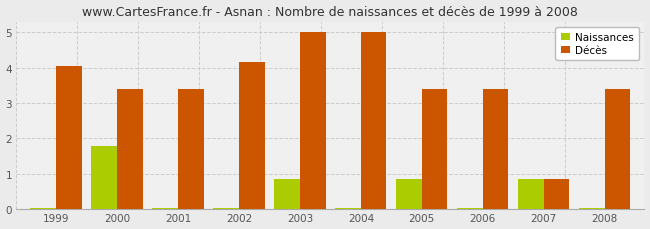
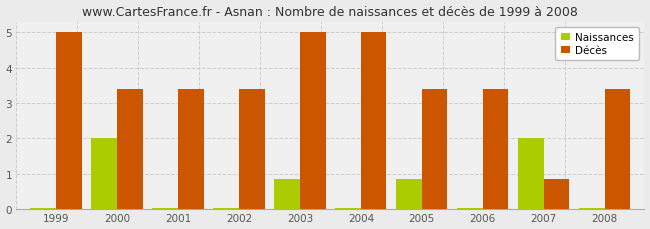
Décès/1999: 4.05 -> 5.00
Naissances/2000: 1.80 -> 2.00
Décès/2002: 4.15 -> 3.40
Naissances/2007: 0.85 -> 2.00
